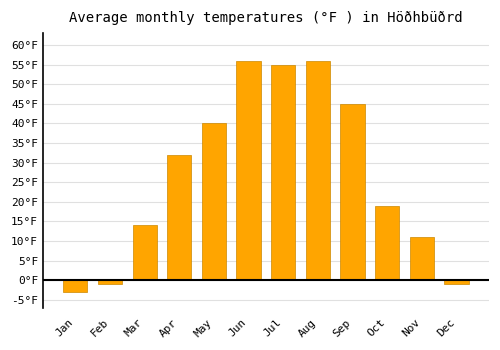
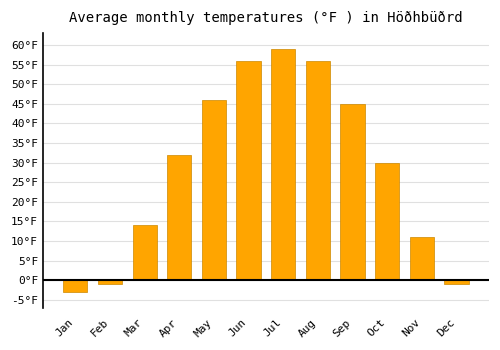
May: 40°F -> 46°F
Jul: 55°F -> 59°F
Oct: 19°F -> 30°F
